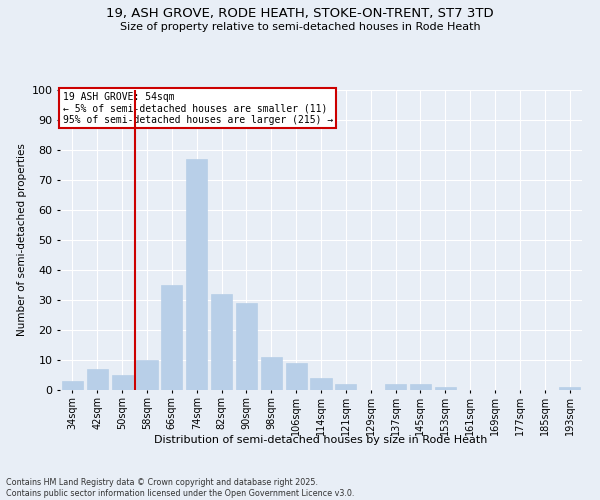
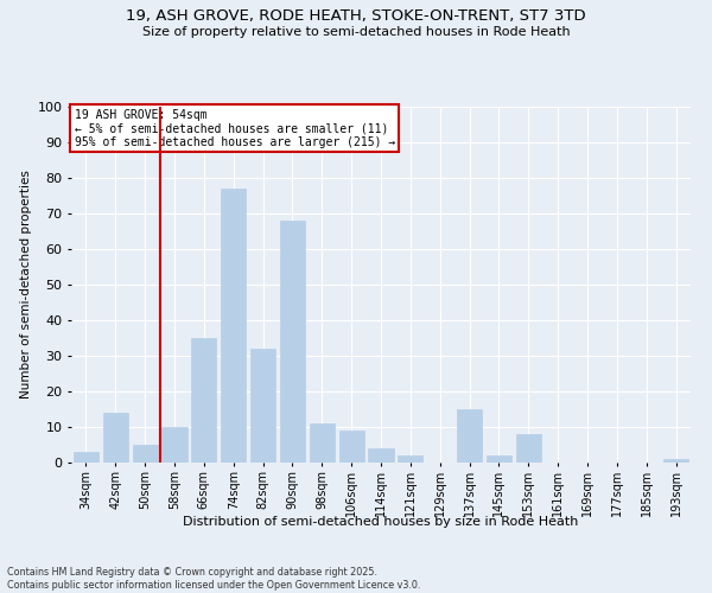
42sqm: 7 -> 14
90sqm: 29 -> 68
137sqm: 2 -> 15
153sqm: 1 -> 8
